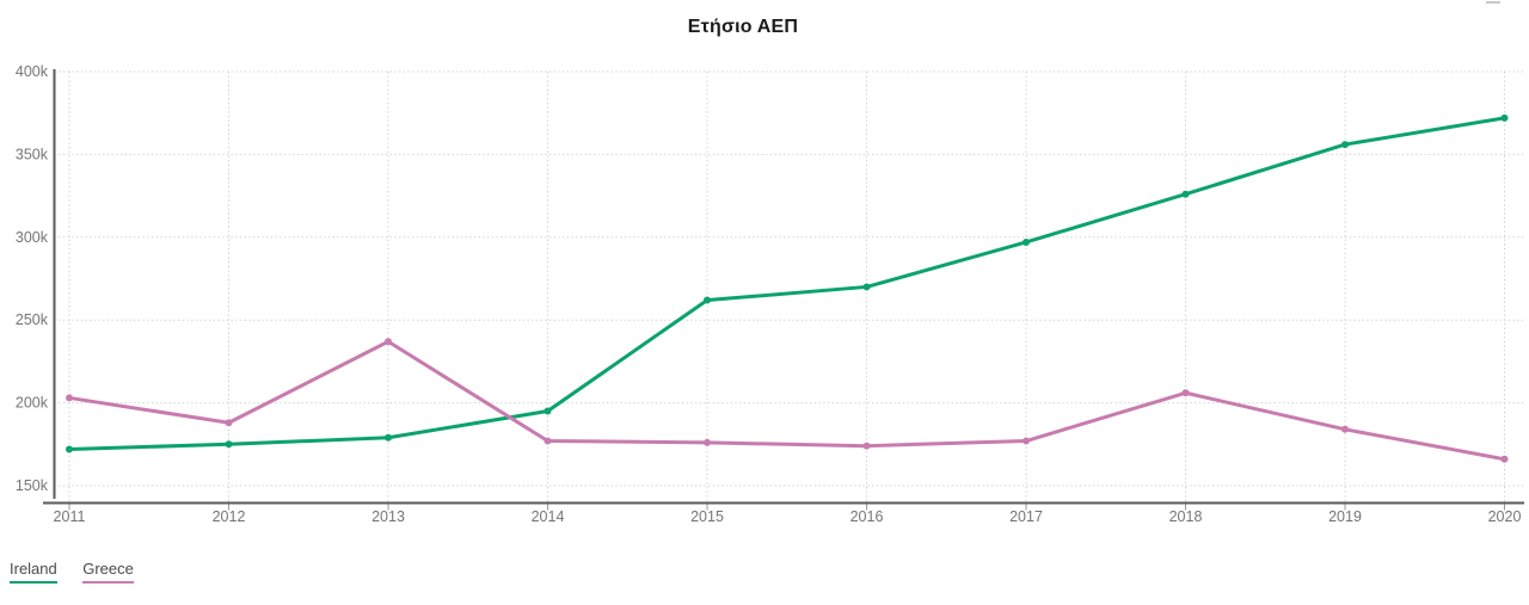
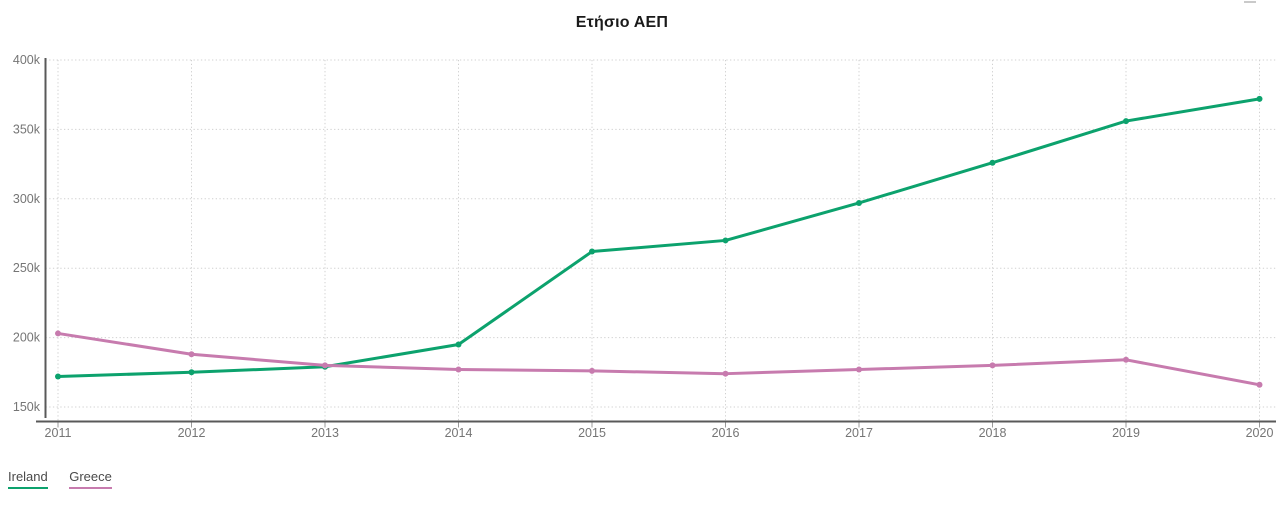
Greece/2013: 237k -> 180k
Greece/2018: 206k -> 180k
